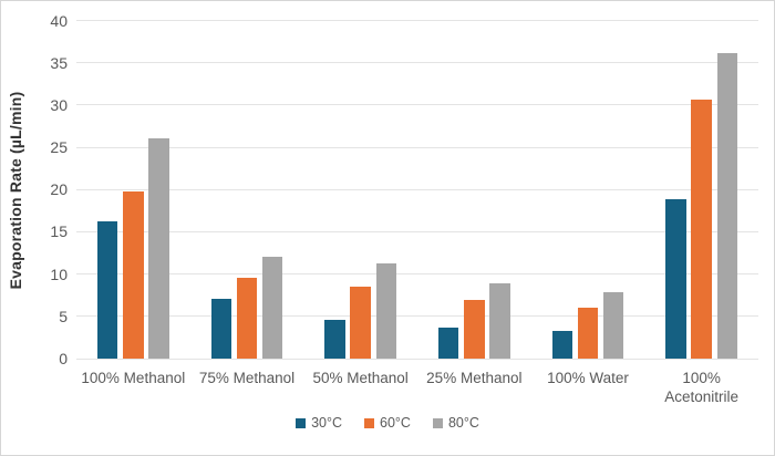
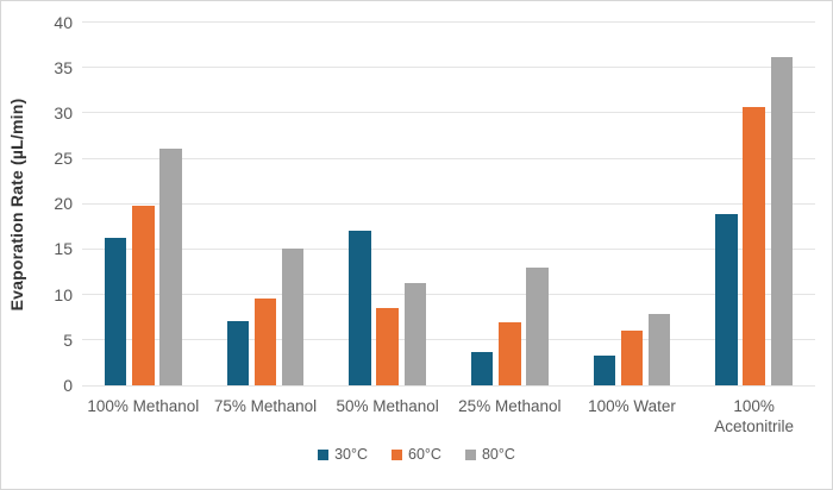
80°C/75% Methanol: 12 -> 15
30°C/50% Methanol: 5 -> 17
80°C/25% Methanol: 9 -> 13
